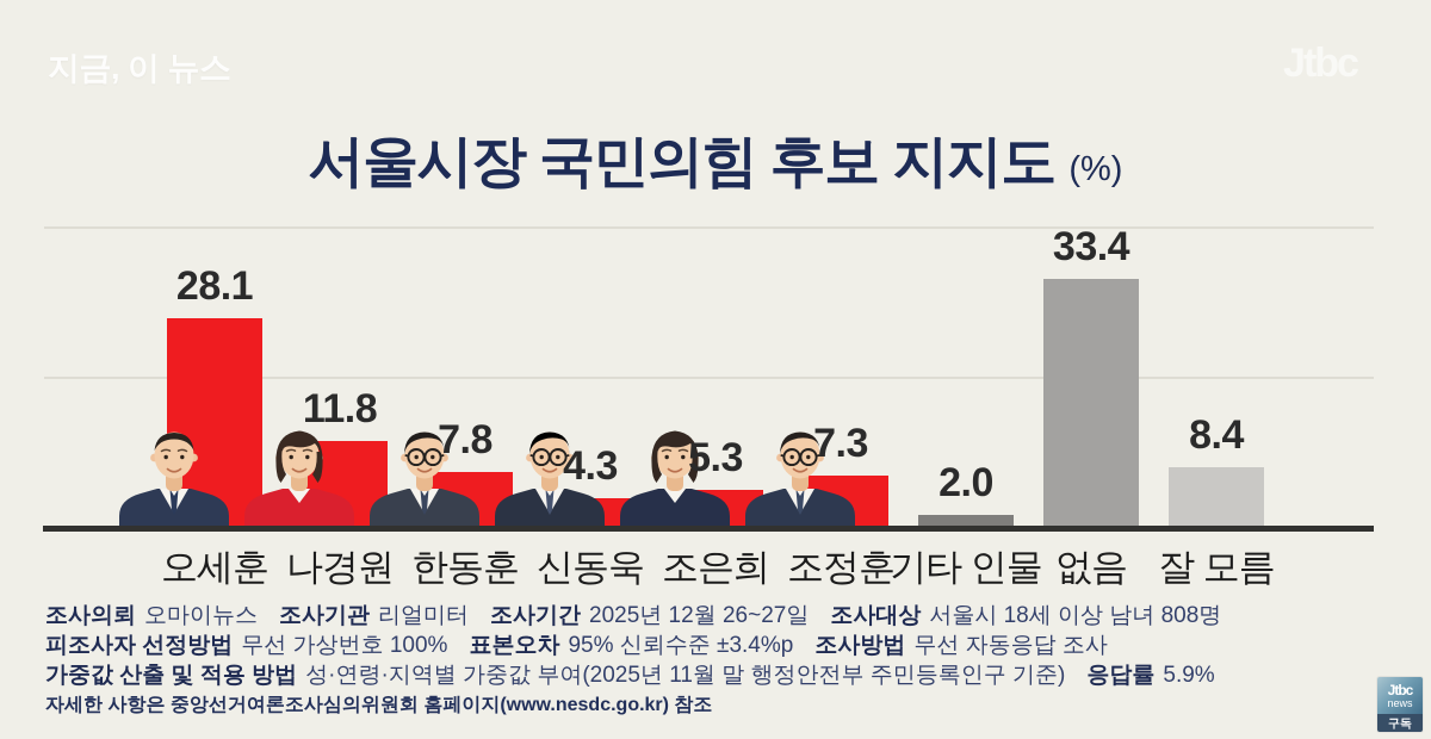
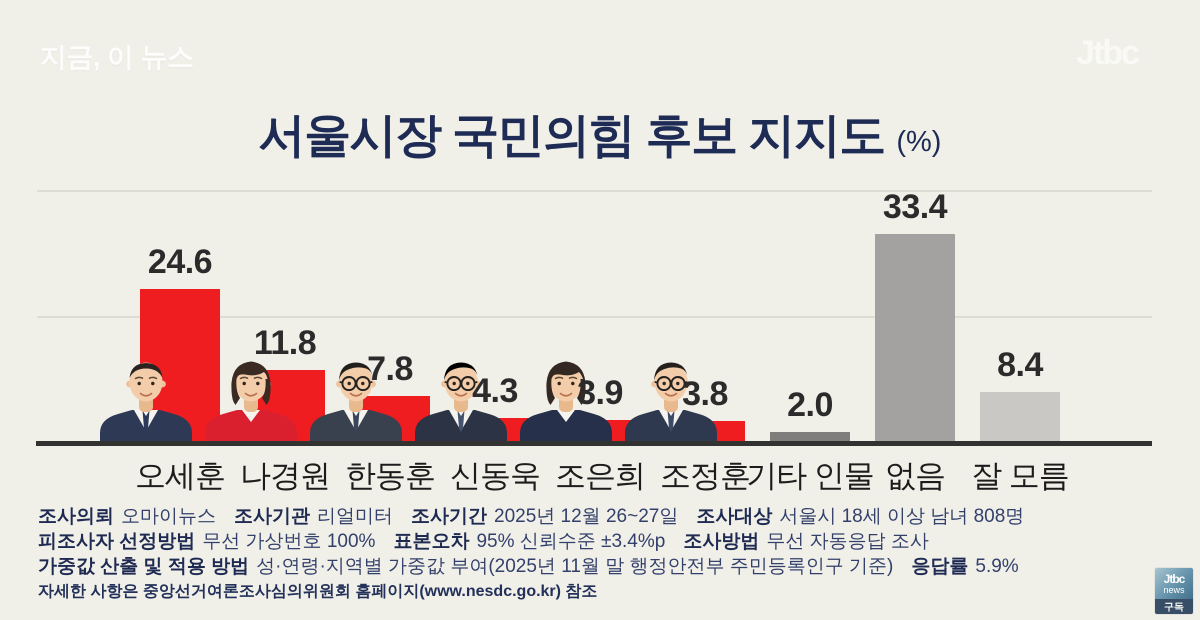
오세훈: 28.1 -> 24.6
조은희: 5.3 -> 3.9
조정훈: 7.3 -> 3.8
